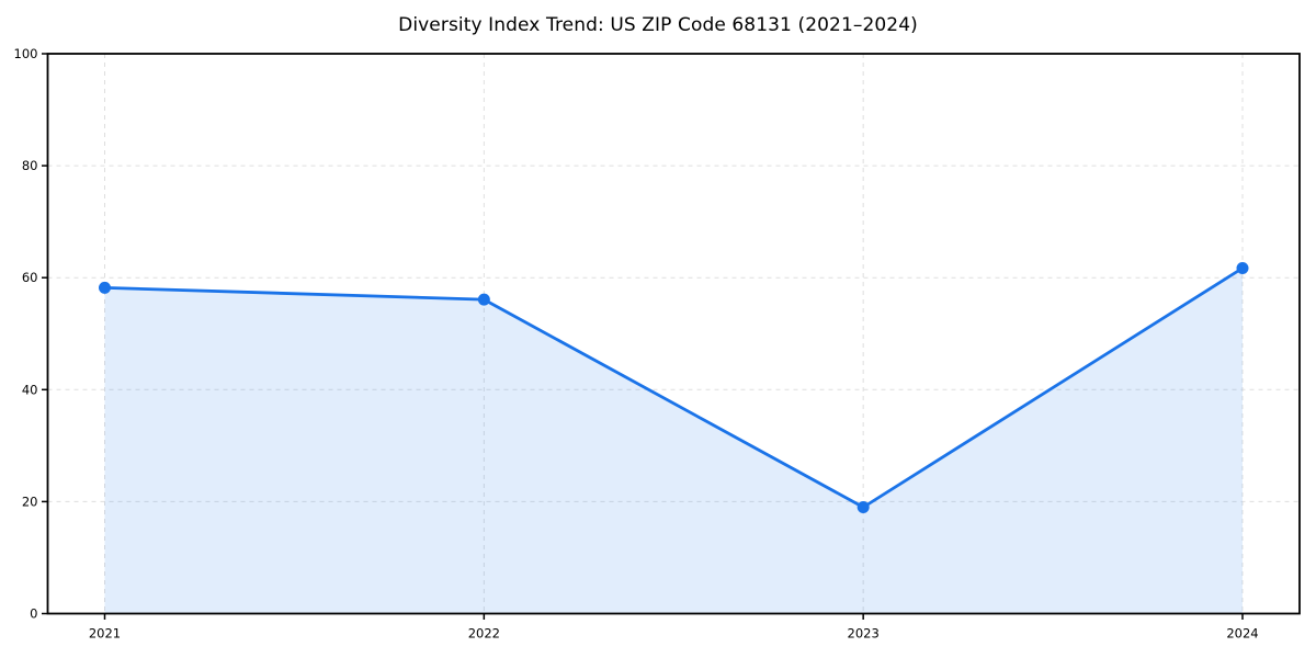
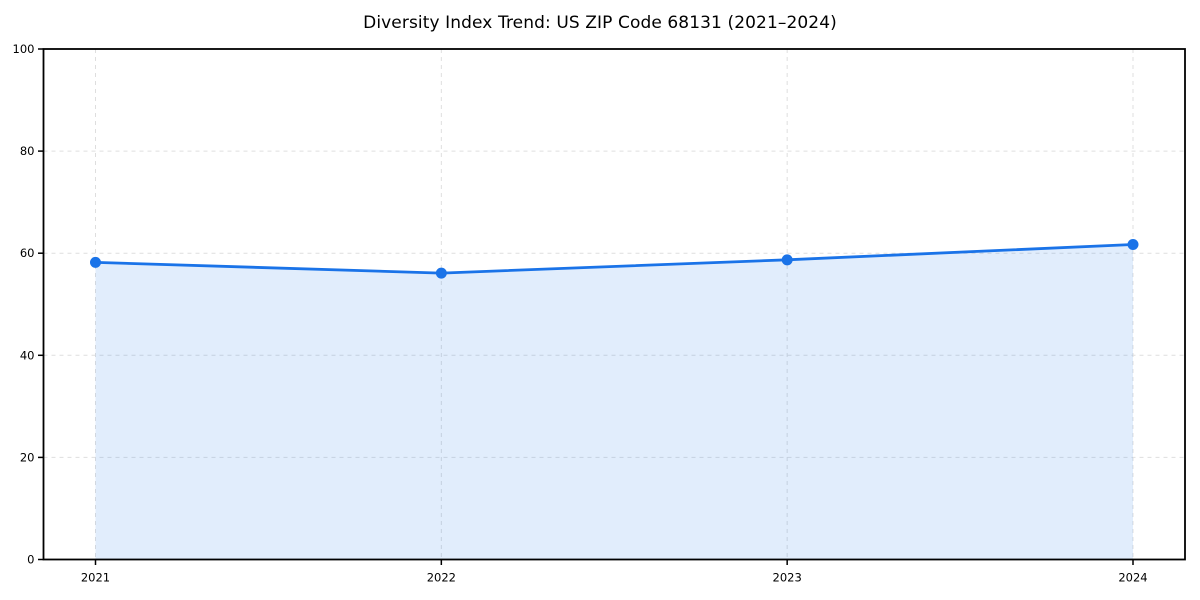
2023: 19 -> 59
